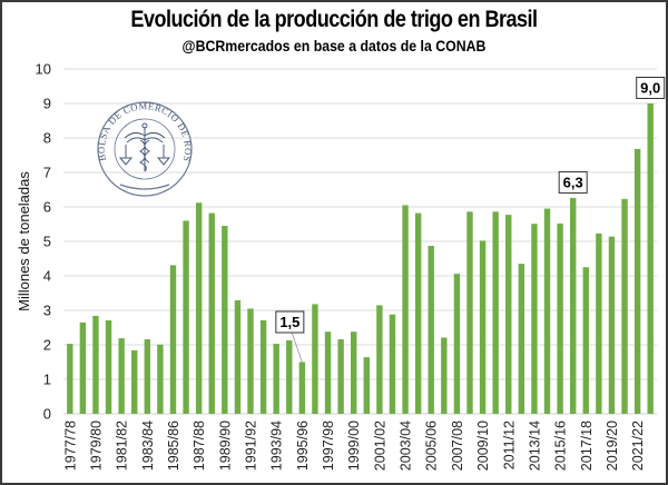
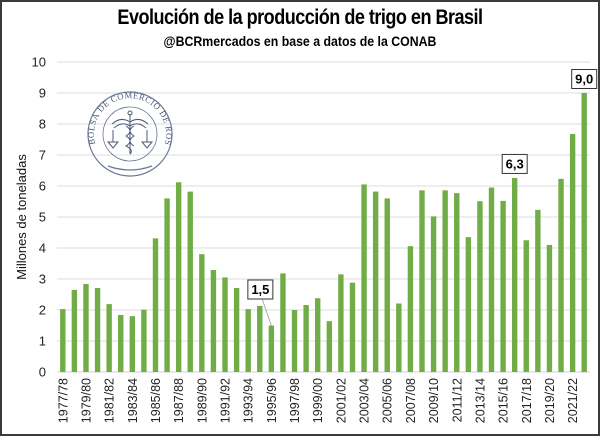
1983/84: 2.2 -> 1.8
1989/90: 5.5 -> 3.8
1997/98: 2.4 -> 2.0
2005/06: 4.9 -> 5.6
2019/20: 5.1 -> 4.1
